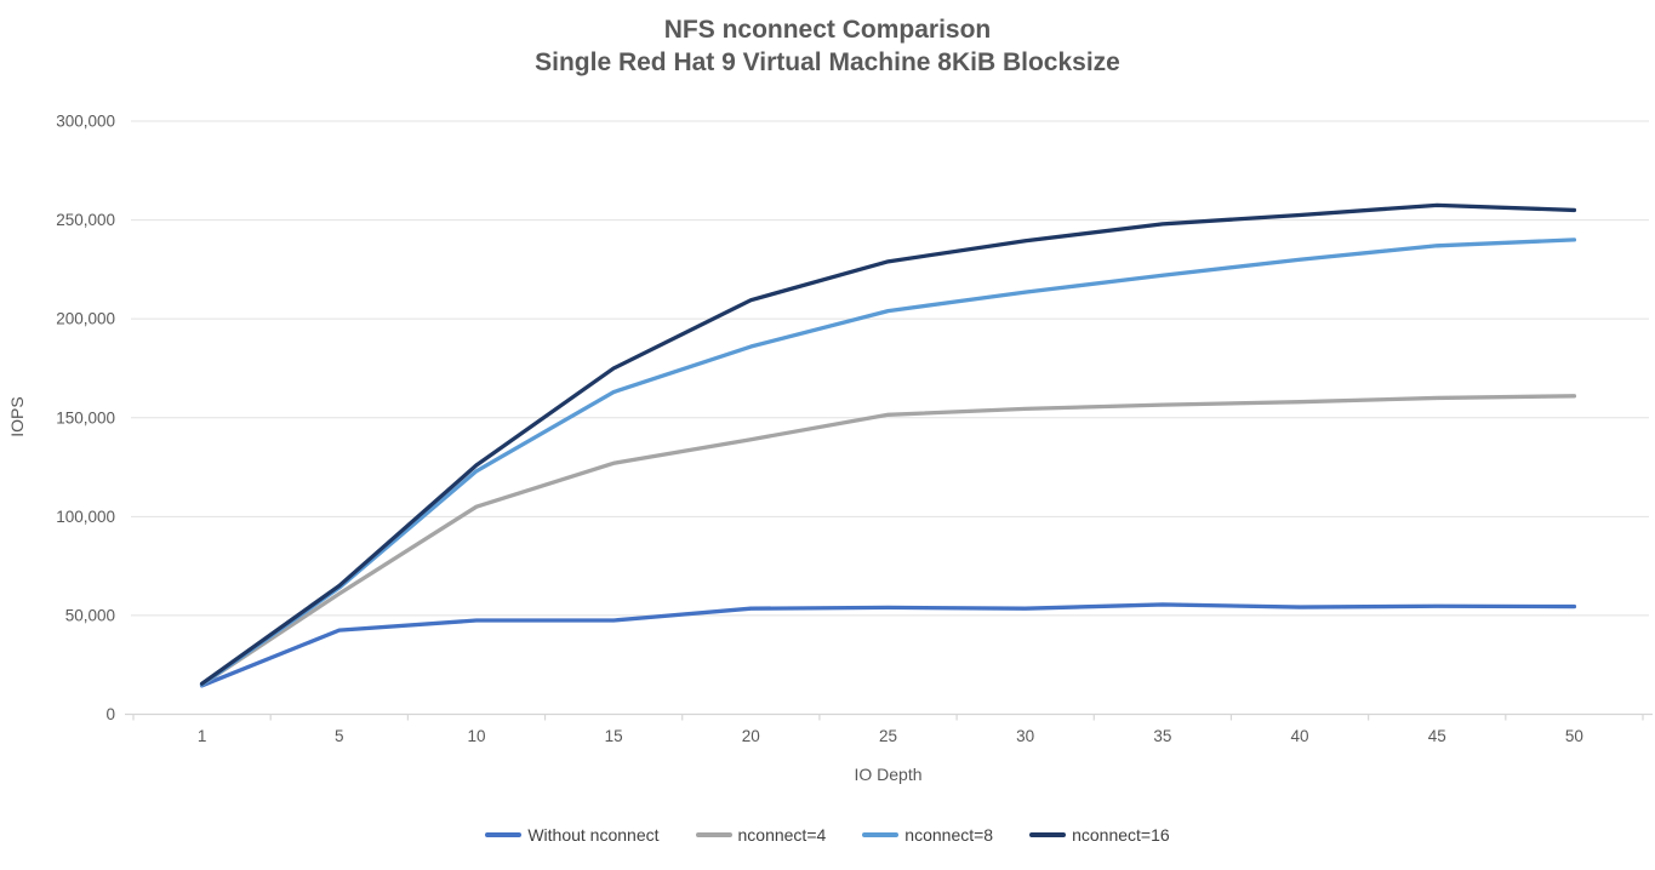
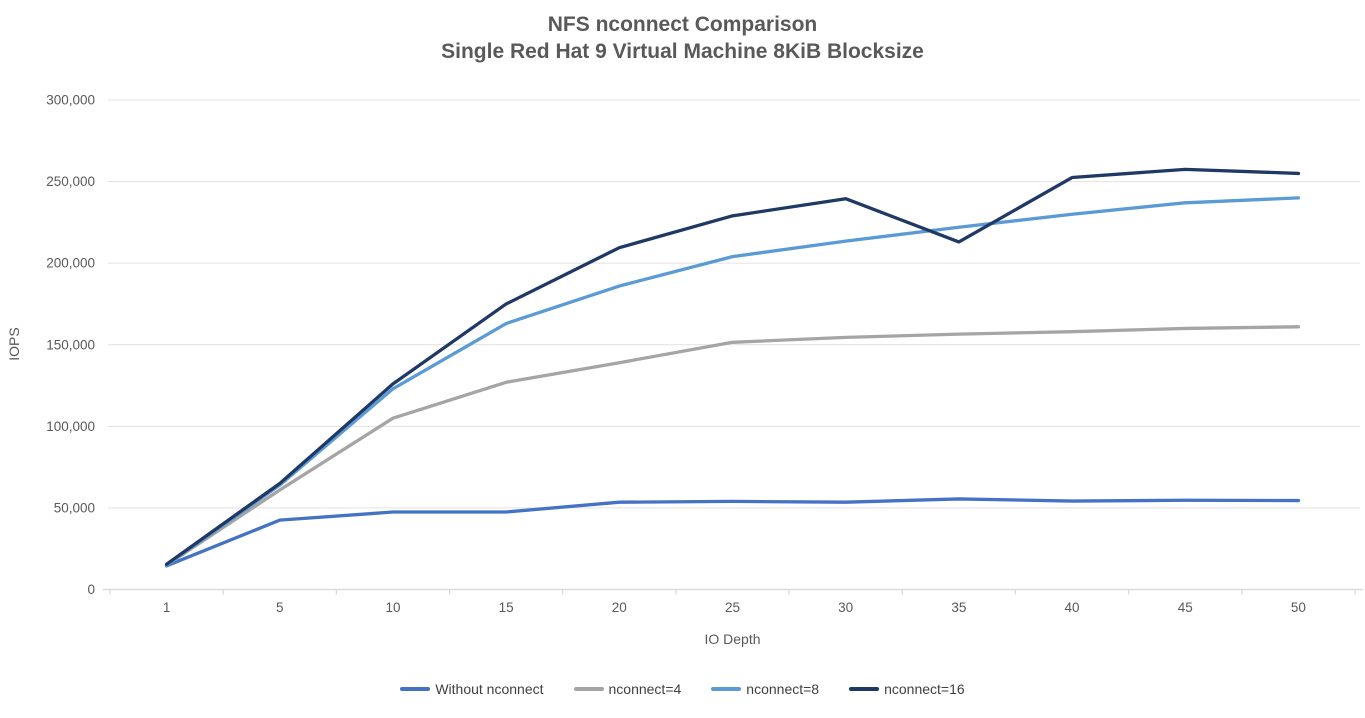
nconnect=16/35: 248000 -> 213000
